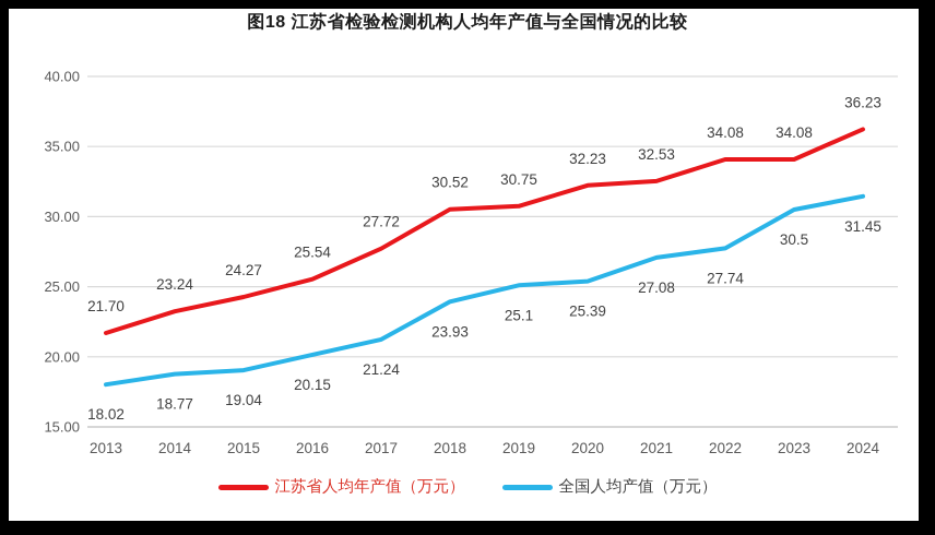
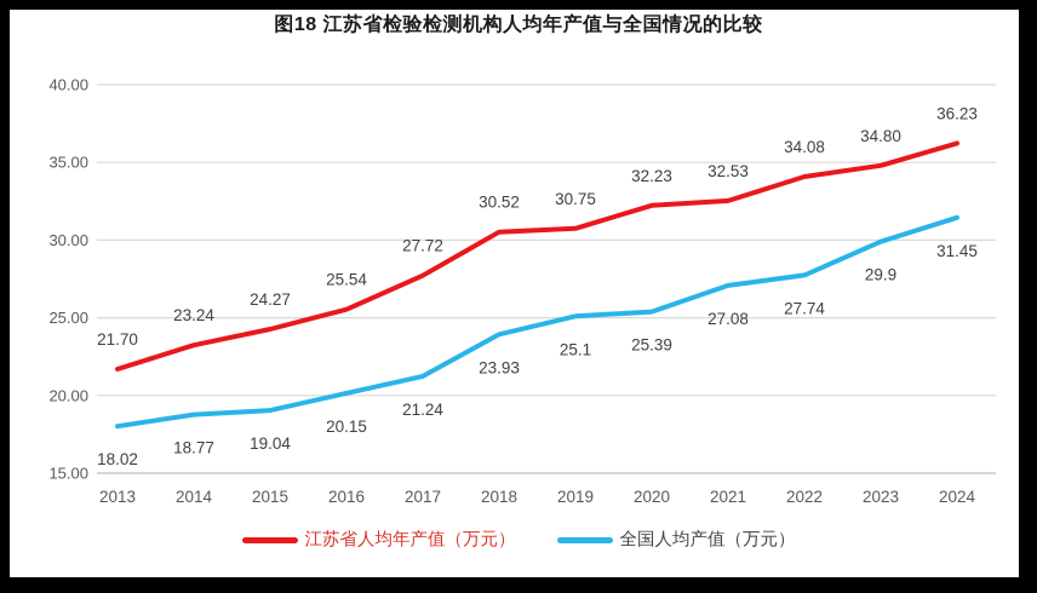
江苏省人均年产值（万元）/2023: 34.08 -> 34.80
全国人均产值（万元）/2023: 30.5 -> 29.9
